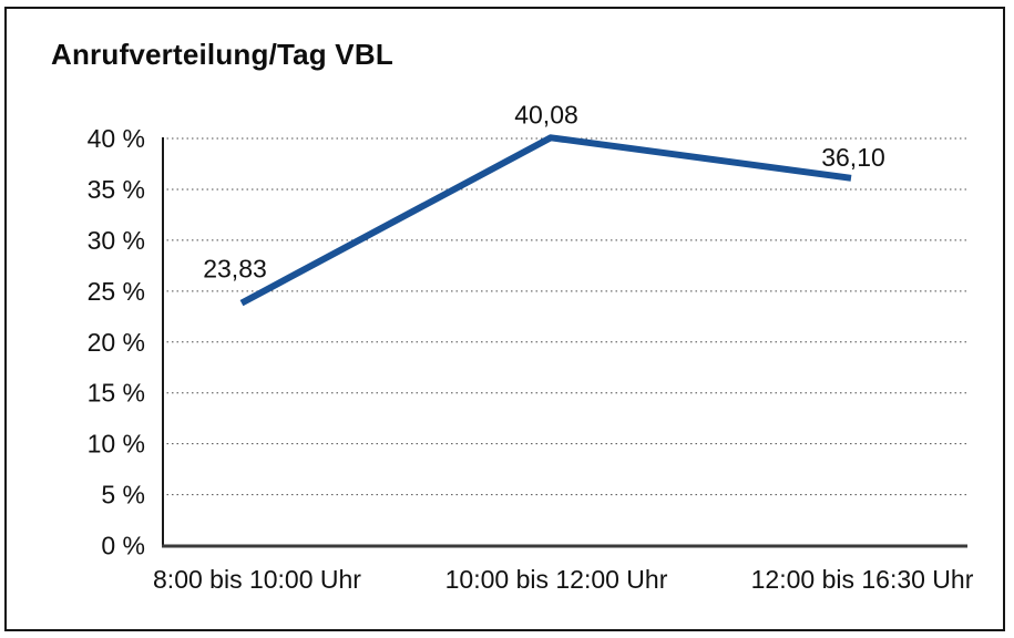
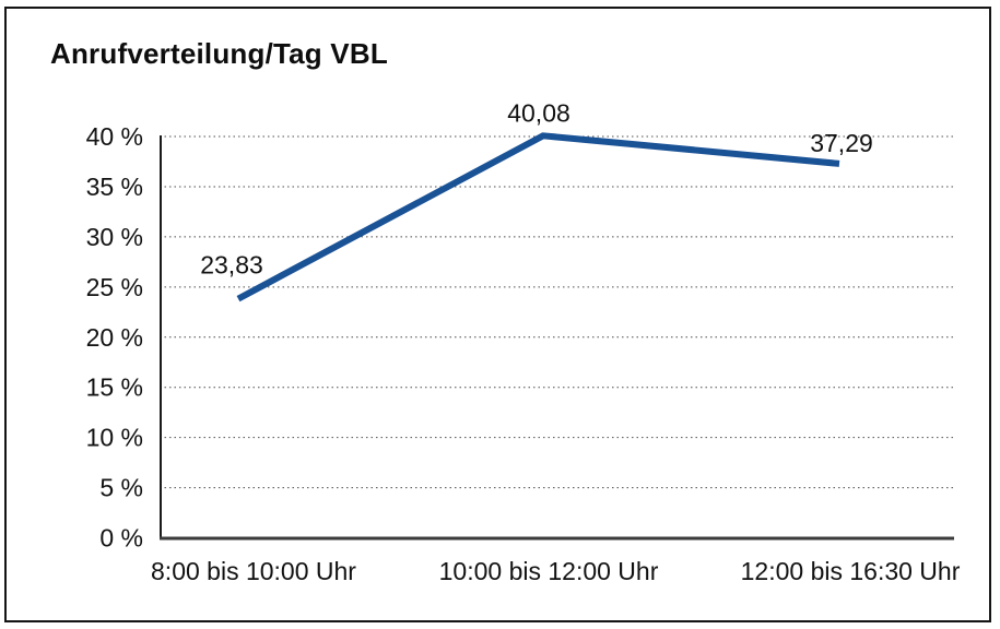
12:00 bis 16:30 Uhr: 36,10 -> 37,29
